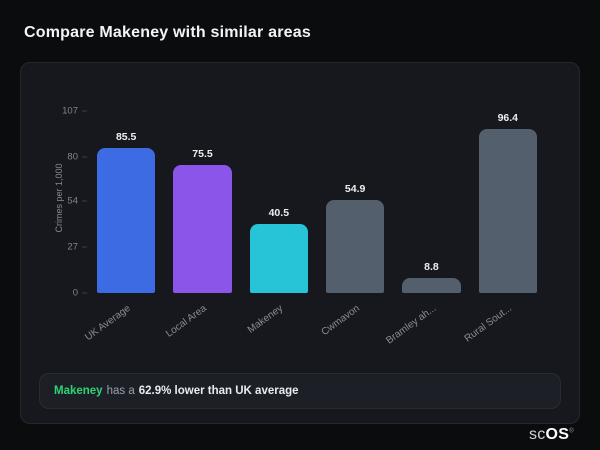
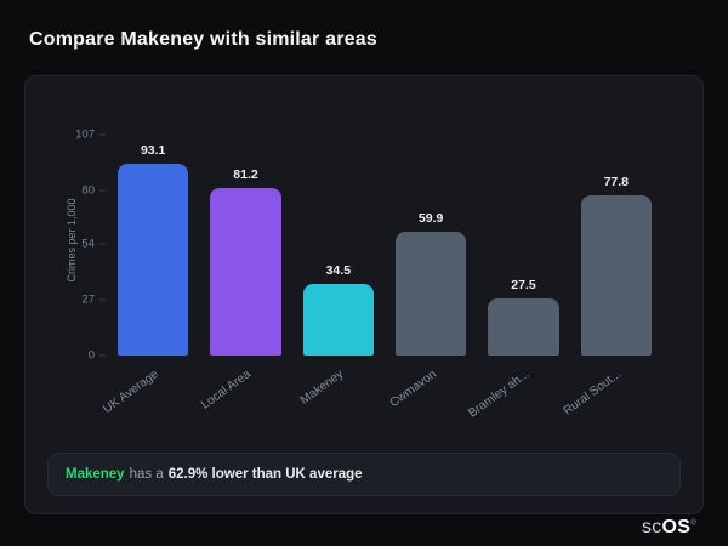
UK Average: 85.5 -> 93.1
Local Area: 75.5 -> 81.2
Makeney: 40.5 -> 34.5
Cwmavon: 54.9 -> 59.9
Bramley ah...: 8.8 -> 27.5
Rural Sout...: 96.4 -> 77.8
